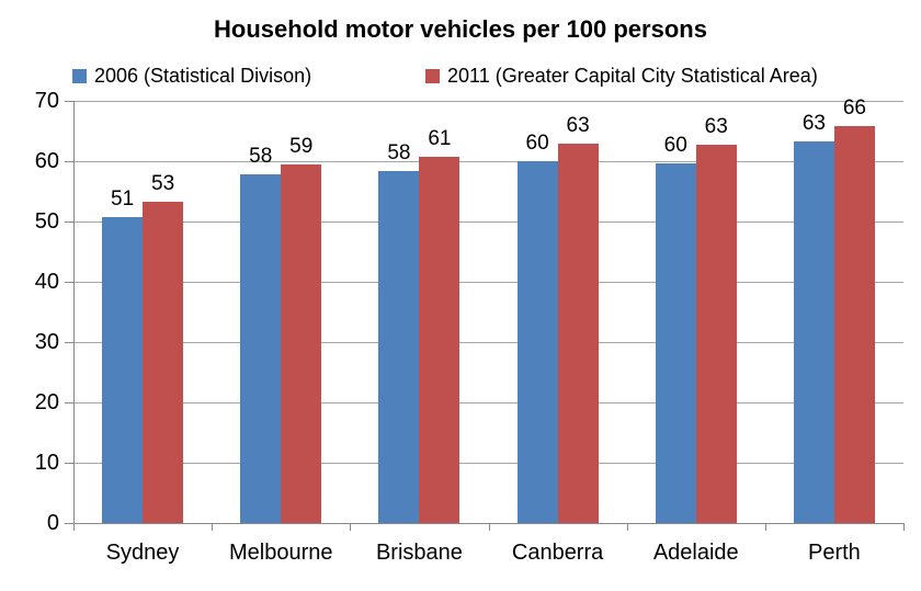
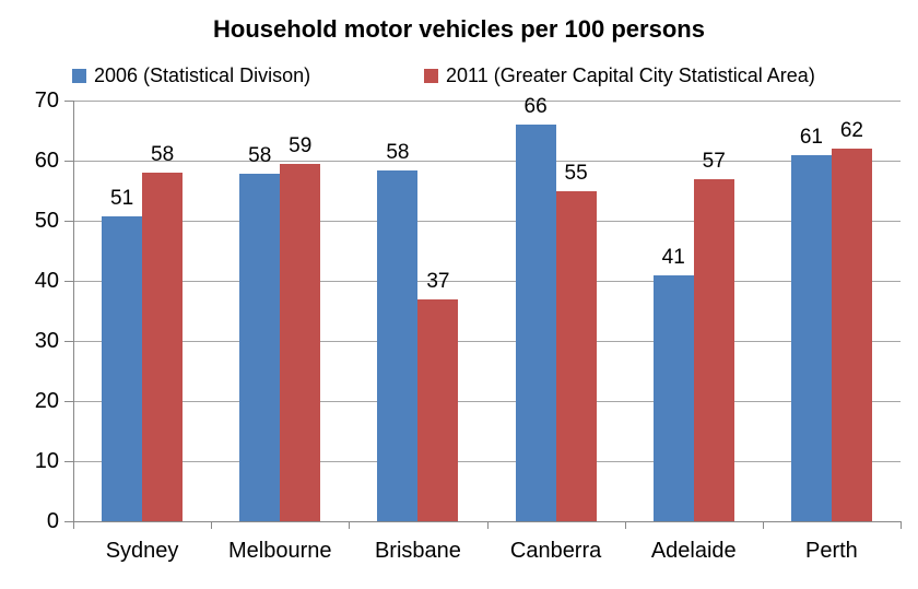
2011 (Greater Capital City Statistical Area)/Sydney: 53 -> 58
2011 (Greater Capital City Statistical Area)/Brisbane: 61 -> 37
2006 (Statistical Divison)/Canberra: 60 -> 66
2011 (Greater Capital City Statistical Area)/Canberra: 63 -> 55
2006 (Statistical Divison)/Adelaide: 60 -> 41
2011 (Greater Capital City Statistical Area)/Adelaide: 63 -> 57
2006 (Statistical Divison)/Perth: 63 -> 61
2011 (Greater Capital City Statistical Area)/Perth: 66 -> 62
